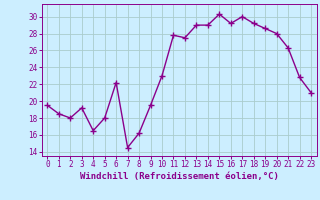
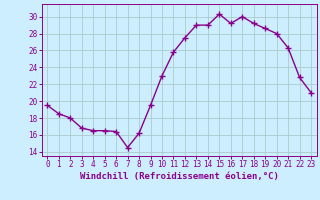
3: 19.2 -> 16.8
5: 18.0 -> 16.5
6: 22.2 -> 16.4
11: 27.8 -> 25.8
